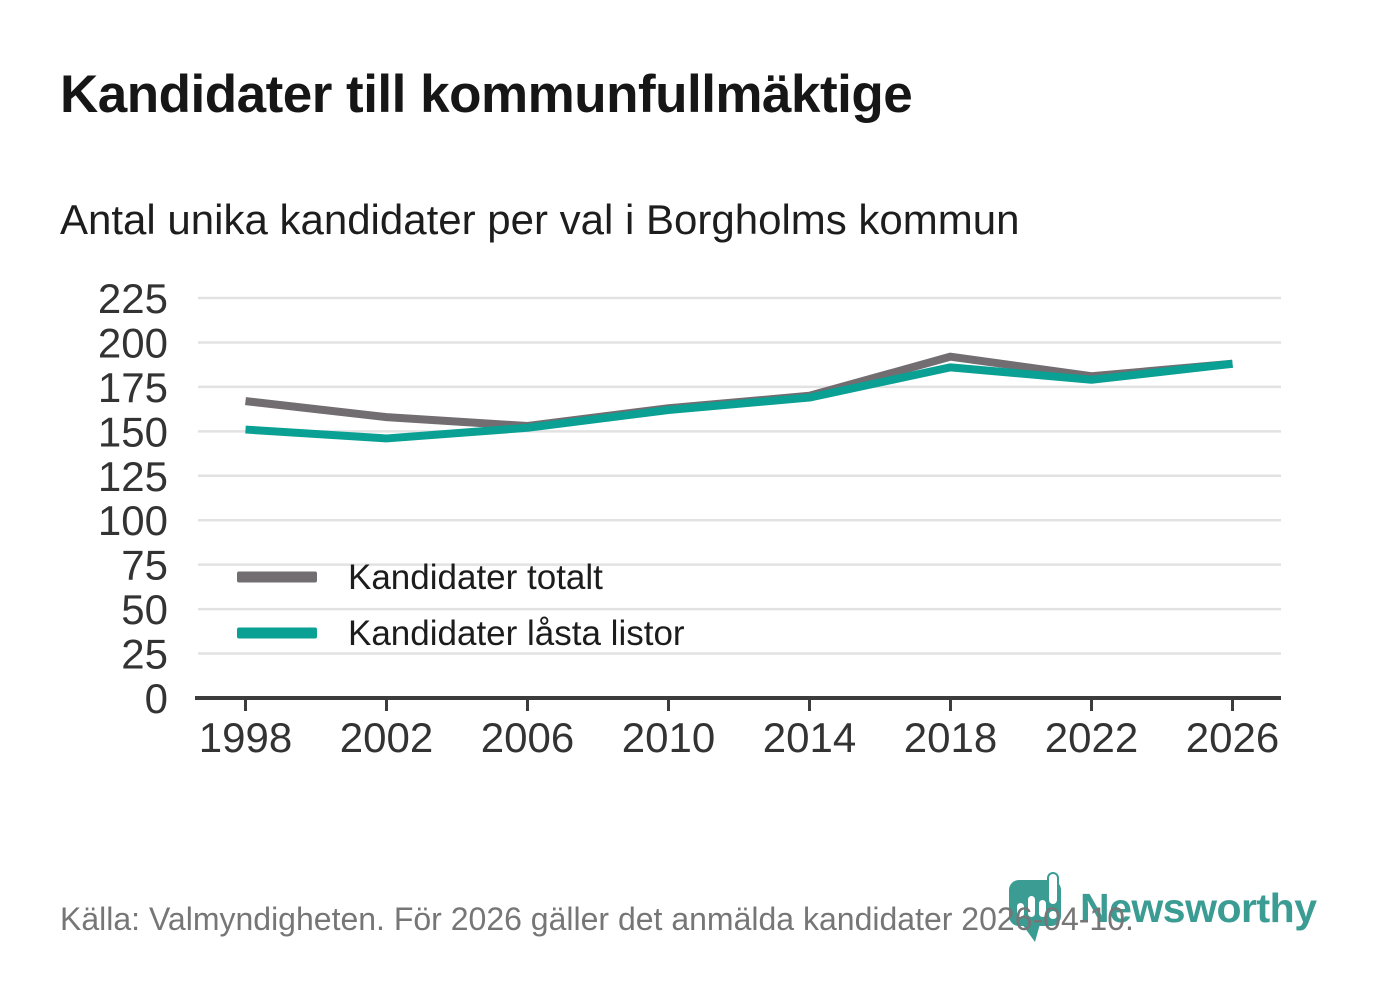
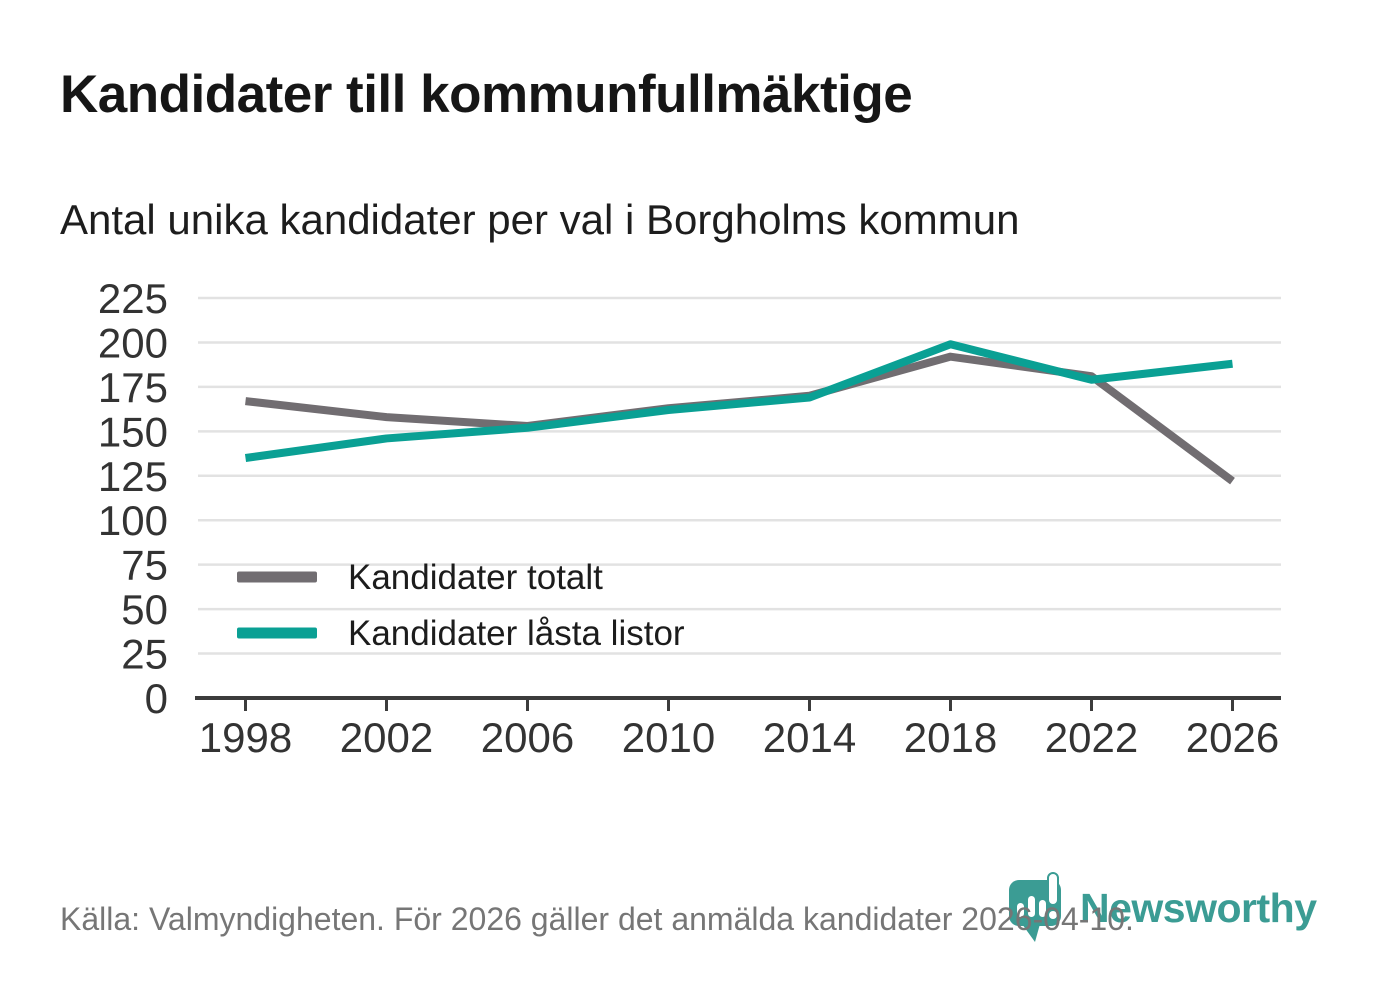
Kandidater låsta listor/1998: 151 -> 135
Kandidater låsta listor/2018: 186 -> 199
Kandidater totalt/2026: 188 -> 122
